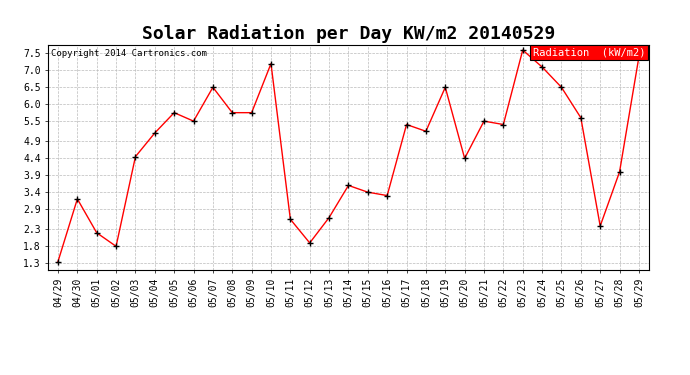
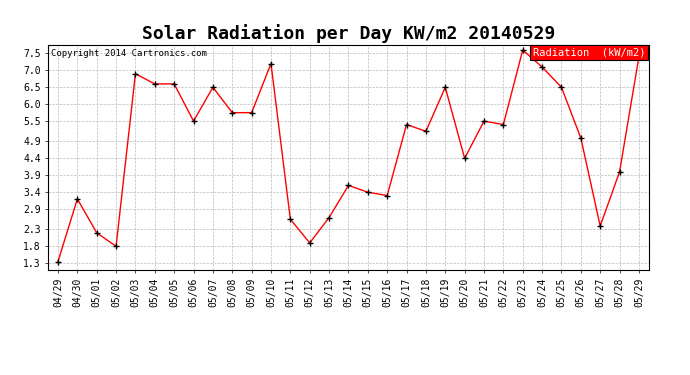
05/03: 4.45 -> 6.90
05/04: 5.15 -> 6.60
05/05: 5.75 -> 6.60
05/26: 5.60 -> 5.00
